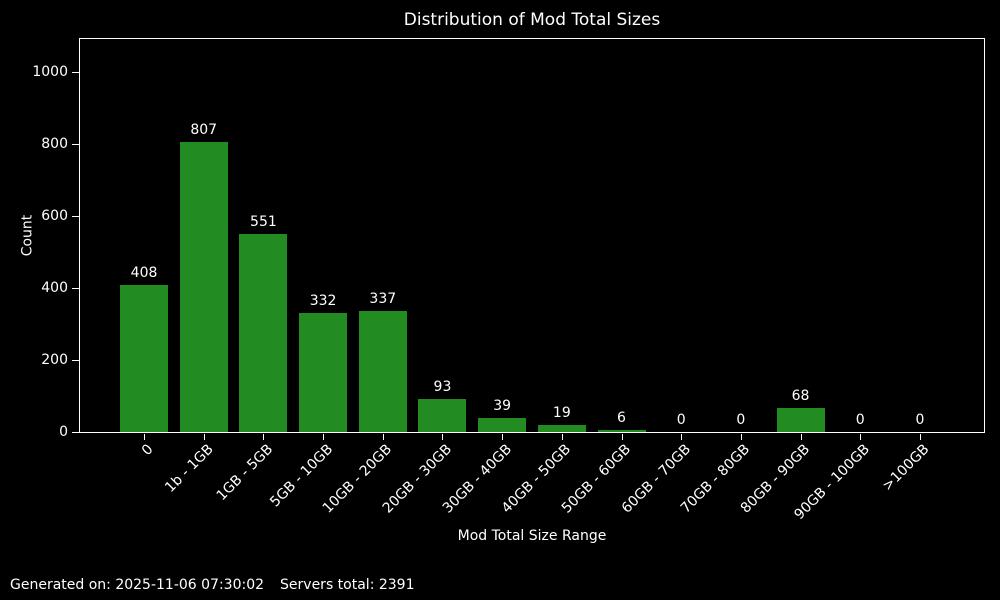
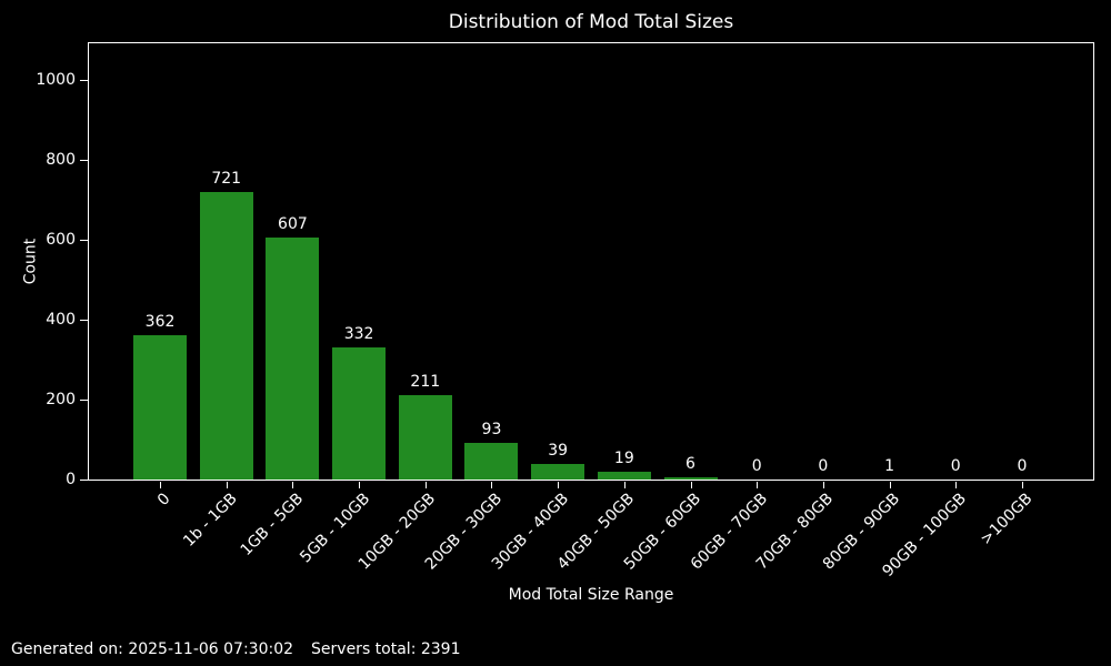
0: 408 -> 362
1b - 1GB: 807 -> 721
1GB - 5GB: 551 -> 607
10GB - 20GB: 337 -> 211
80GB - 90GB: 68 -> 1
